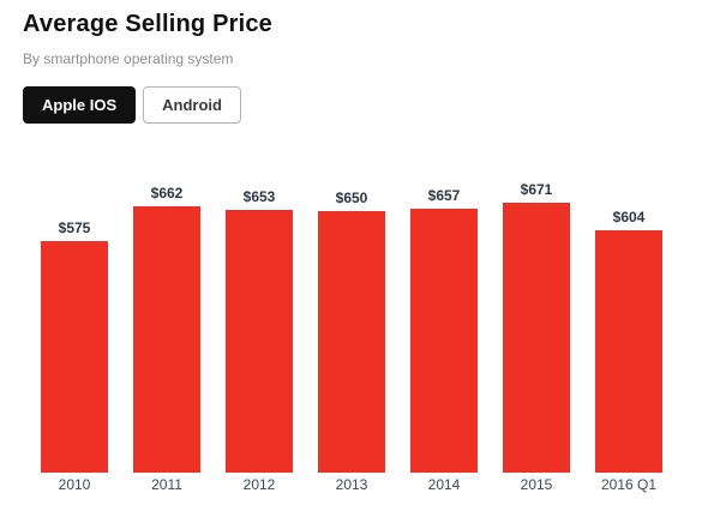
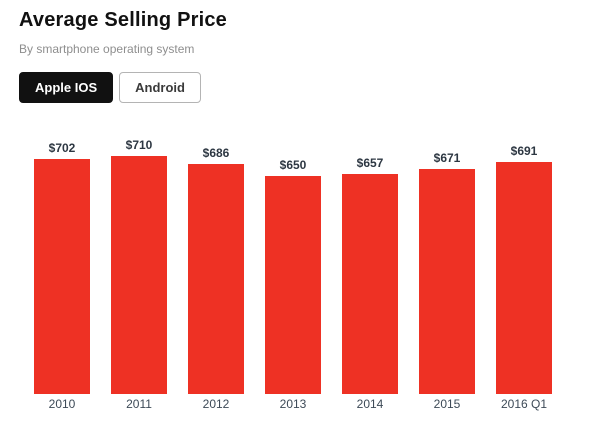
2010: $575 -> $702
2011: $662 -> $710
2012: $653 -> $686
2016 Q1: $604 -> $691
